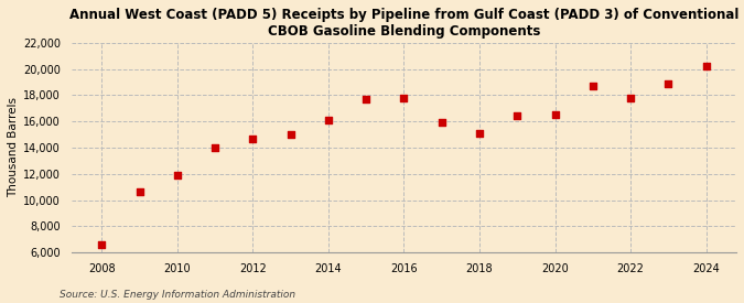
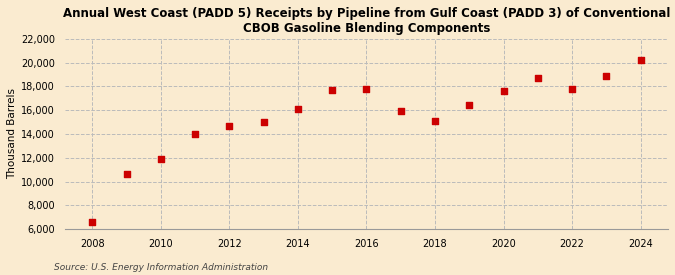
2020: 16,500 -> 17,600
